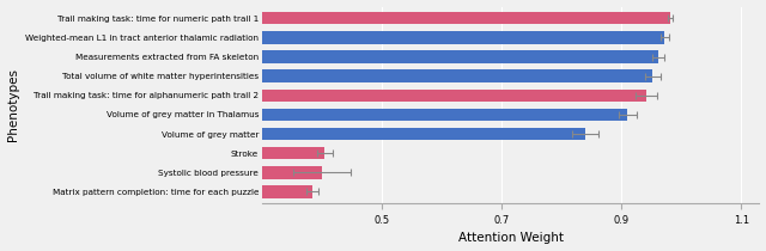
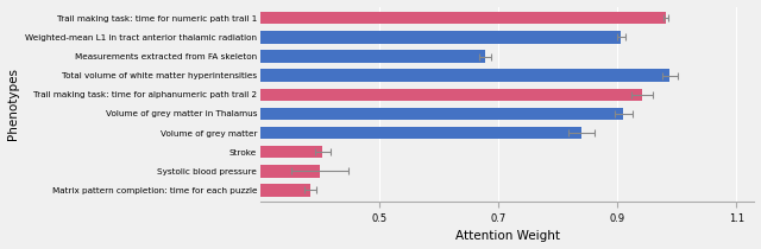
Weighted-mean L1 in tract anterior thalamic radiation: 0.972 -> 0.906
Measurements extracted from FA skeleton: 0.962 -> 0.678
Total volume of white matter hyperintensities: 0.952 -> 0.988
